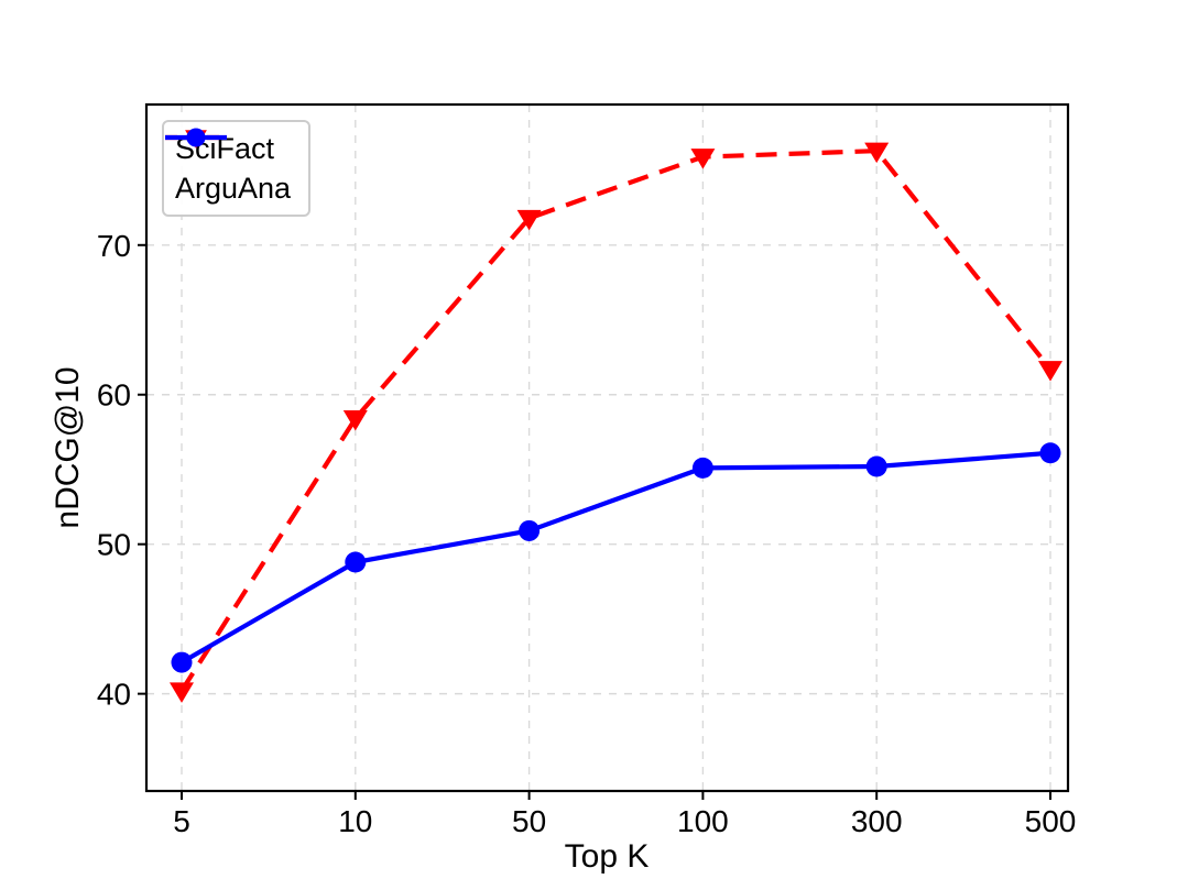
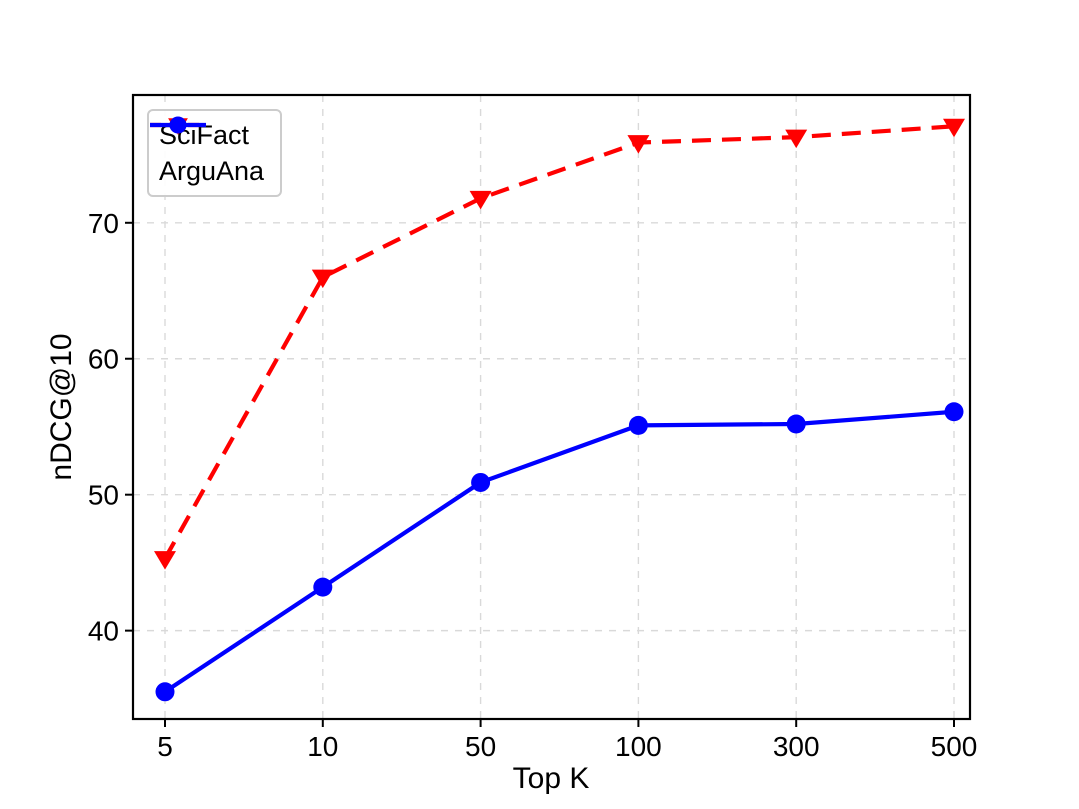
SciFact/5: 40.2 -> 45.3
ArguAna/5: 42.1 -> 35.5
SciFact/10: 58.4 -> 66.0
ArguAna/10: 48.8 -> 43.2
SciFact/500: 61.7 -> 77.1
